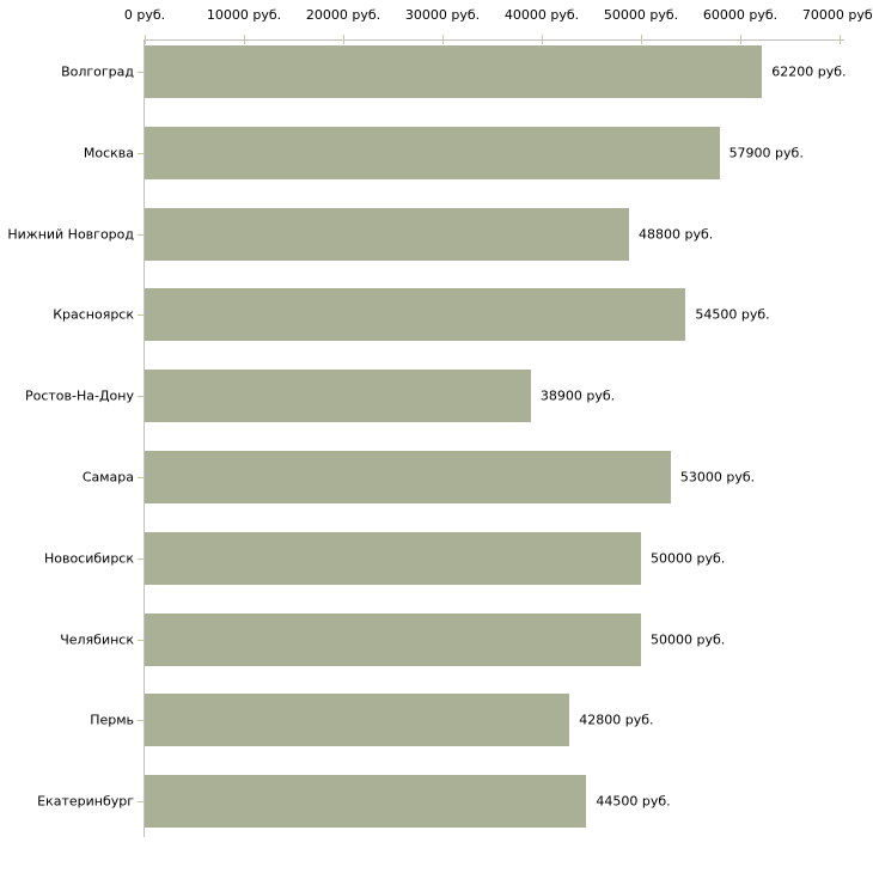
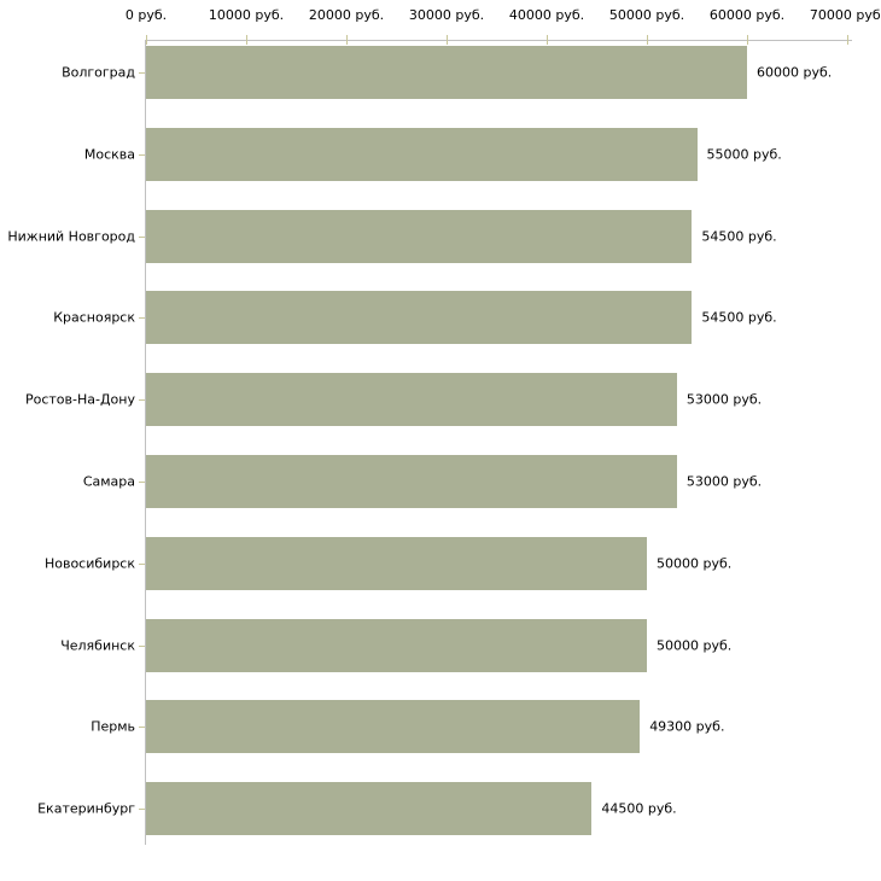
Волгоград: 62200 -> 60000
Москва: 57900 -> 55000
Нижний Новгород: 48800 -> 54500
Ростов-На-Дону: 38900 -> 53000
Пермь: 42800 -> 49300
